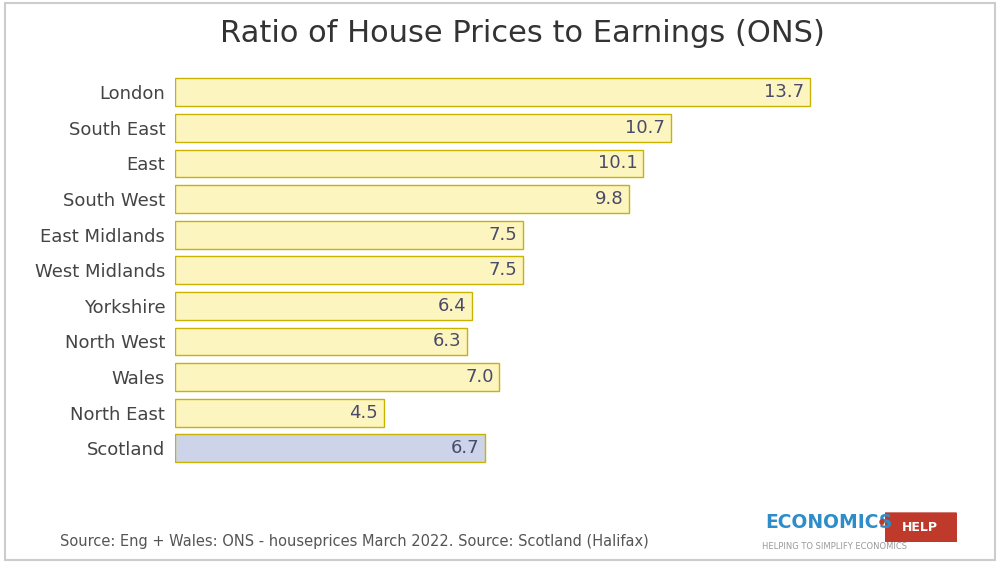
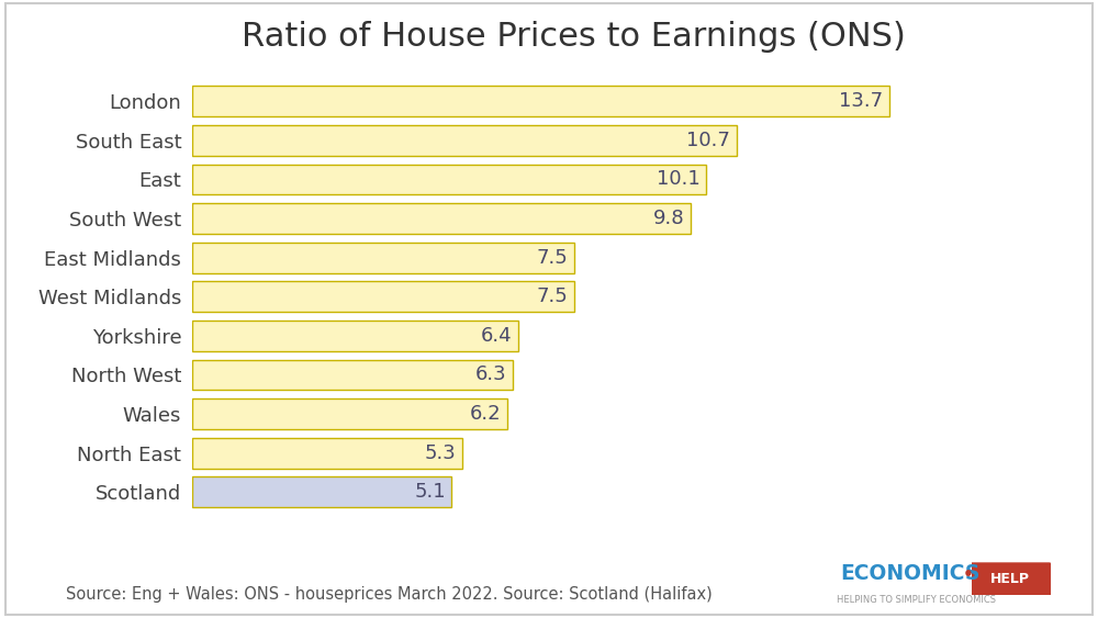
Wales: 7.0 -> 6.2
North East: 4.5 -> 5.3
Scotland: 6.7 -> 5.1
